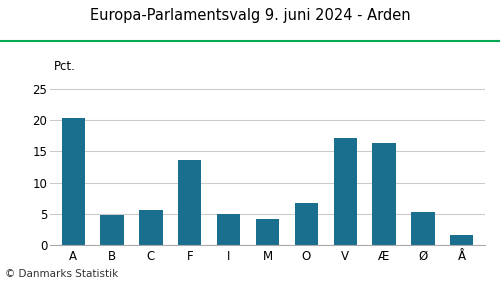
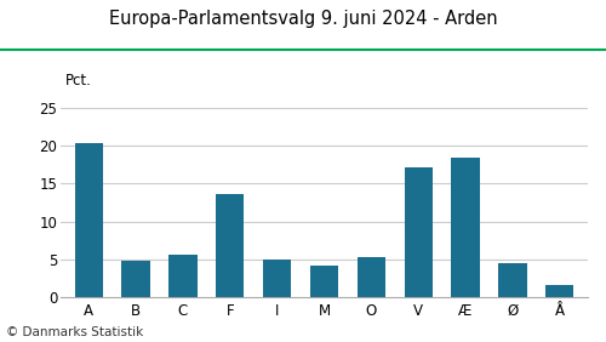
O: 6.8 -> 5.3
Æ: 16.4 -> 18.4
Ø: 5.4 -> 4.5
